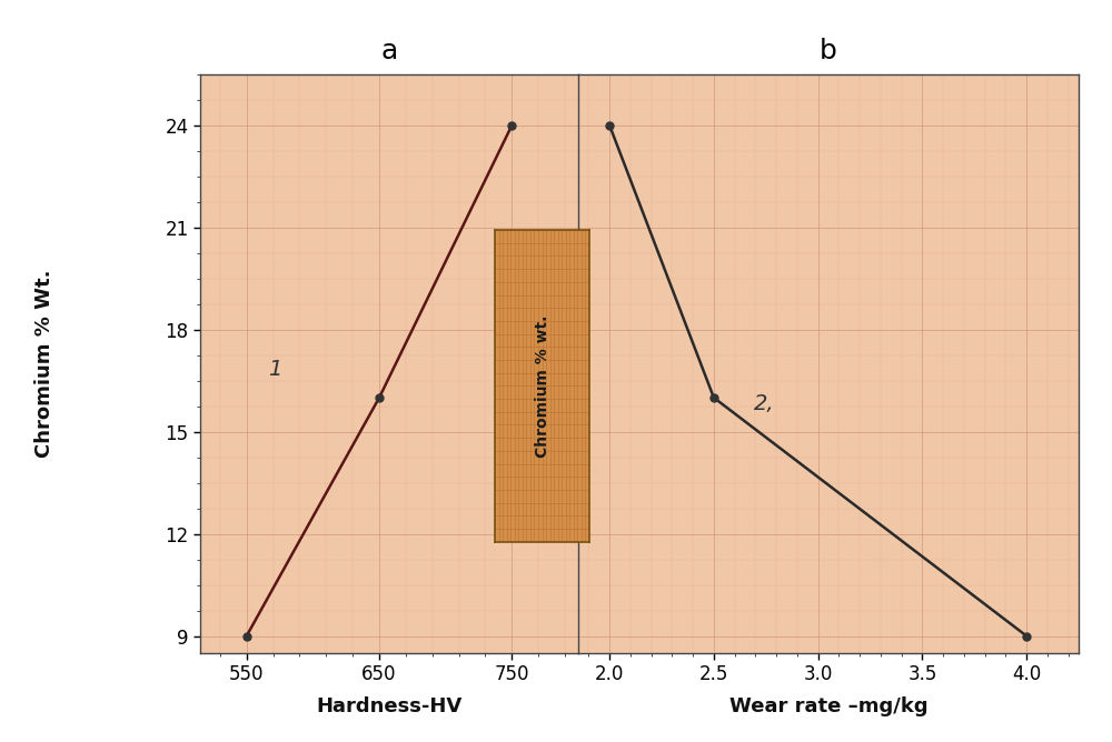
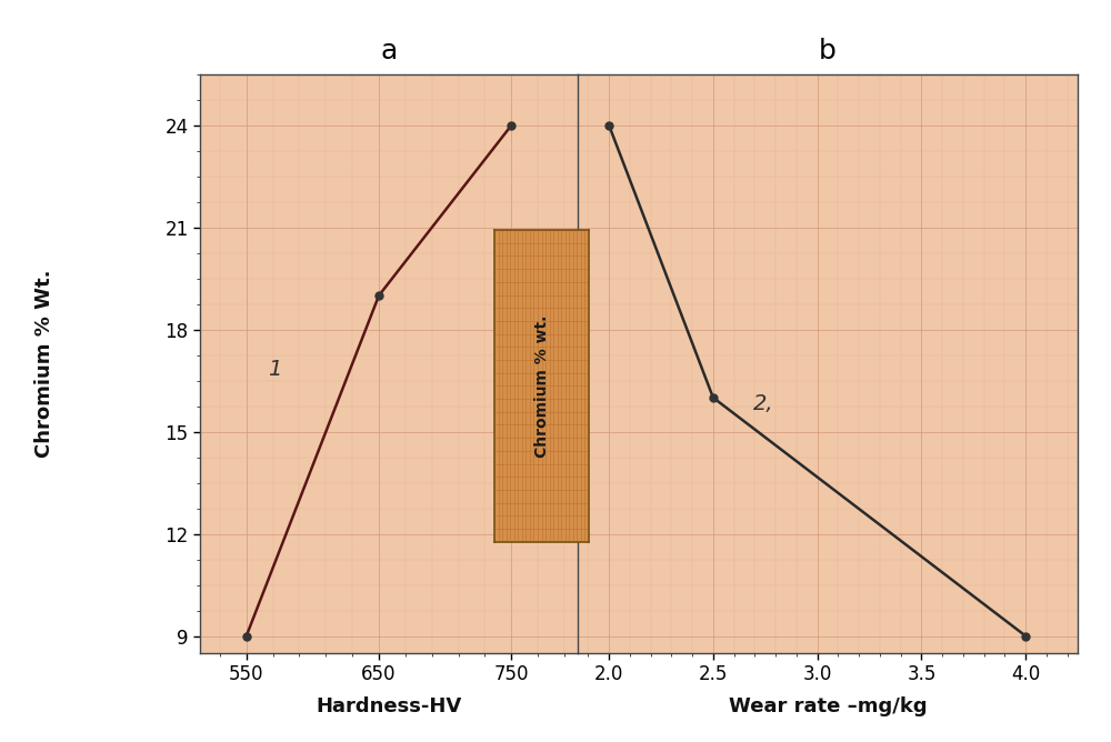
a/650: 16 -> 19
